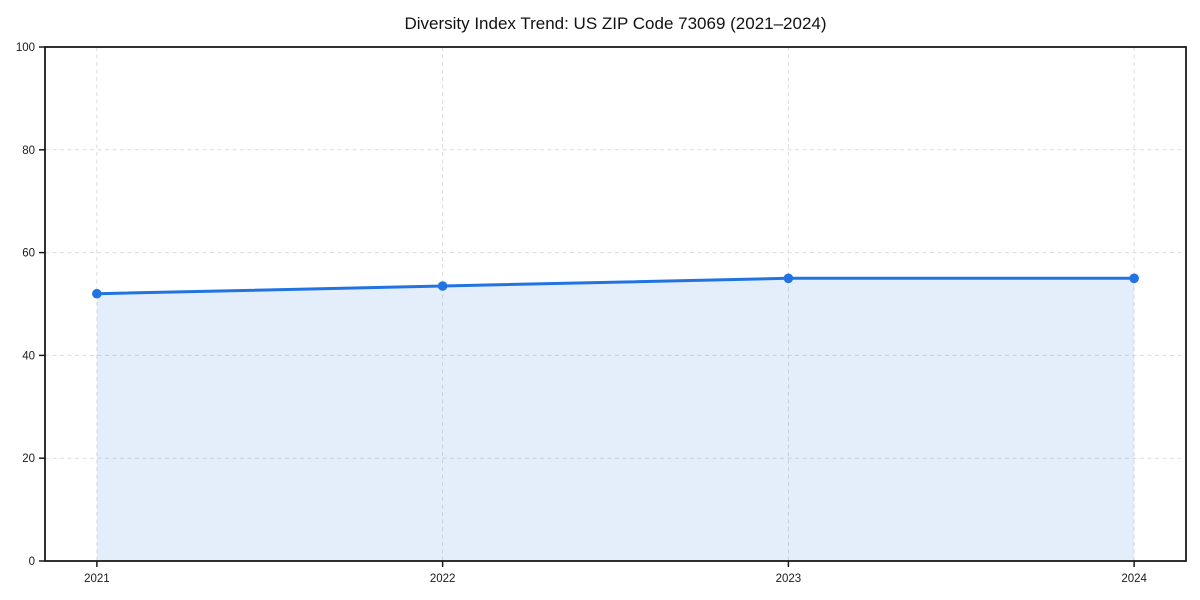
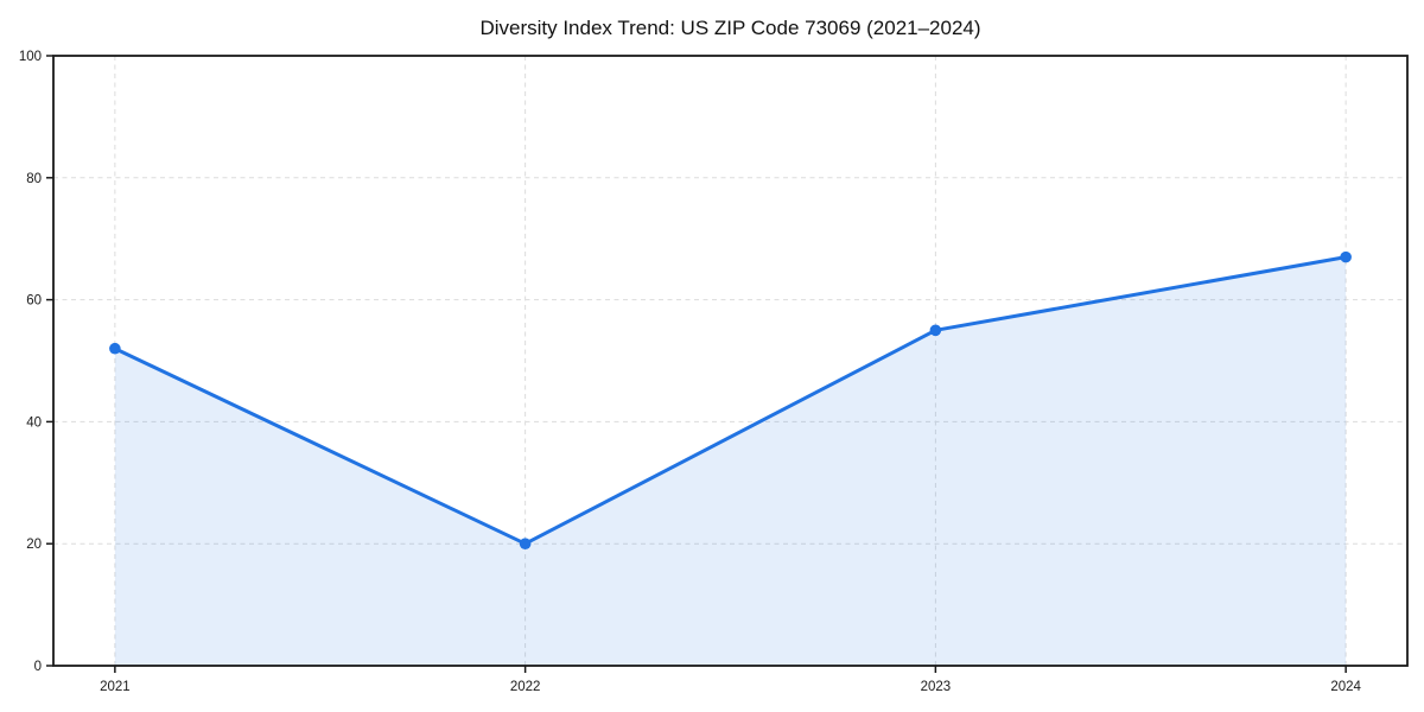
2022: 54 -> 20
2024: 55 -> 67
